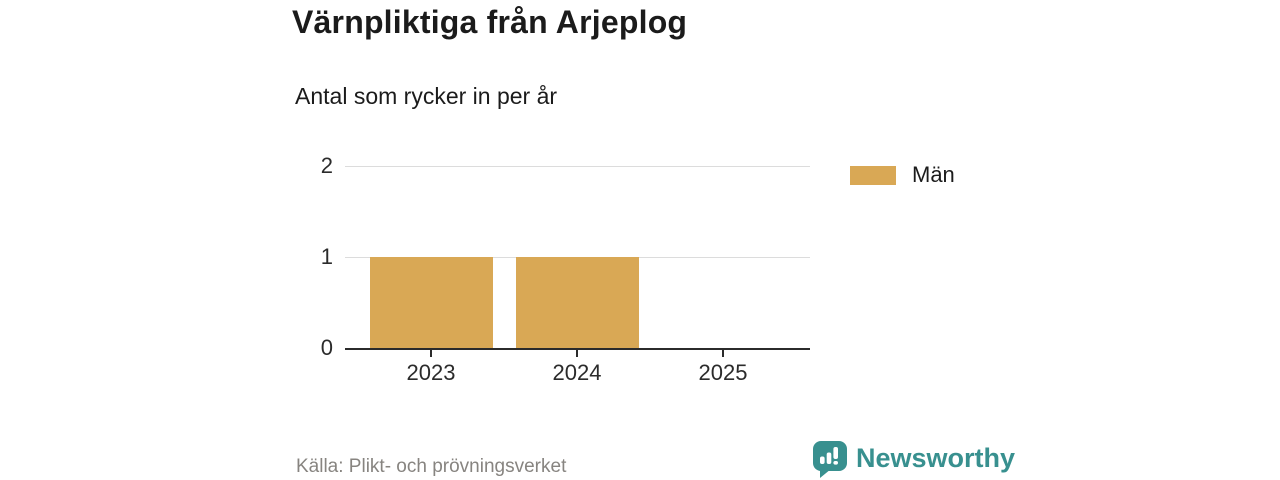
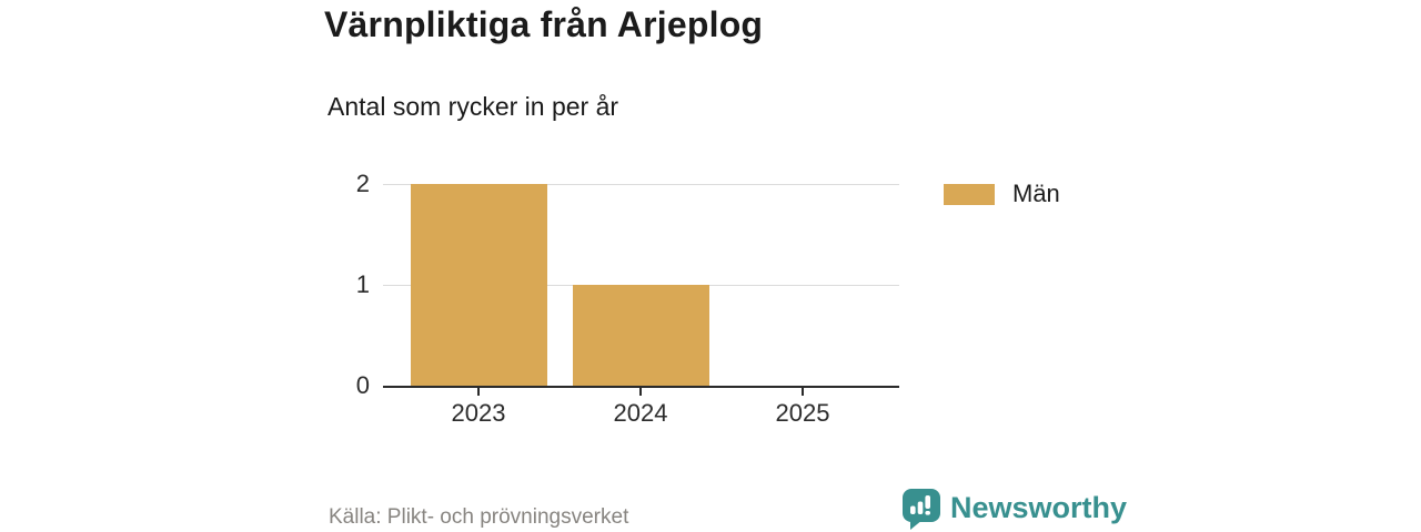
2023: 1 -> 2
